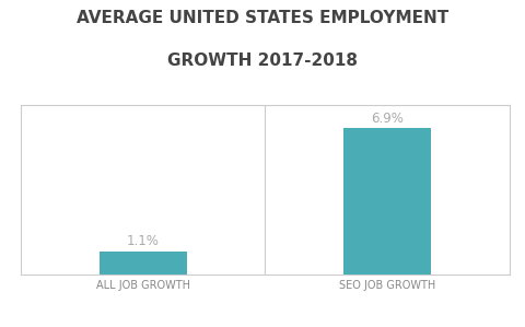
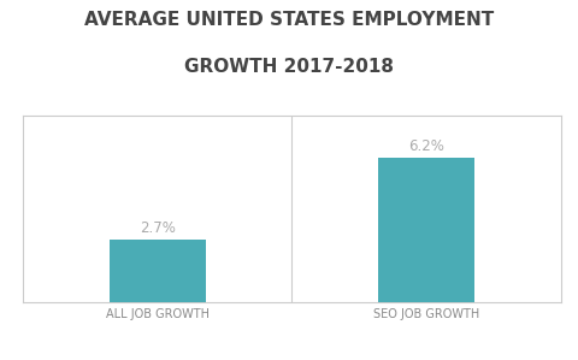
ALL JOB GROWTH: 1.1% -> 2.7%
SEO JOB GROWTH: 6.9% -> 6.2%
